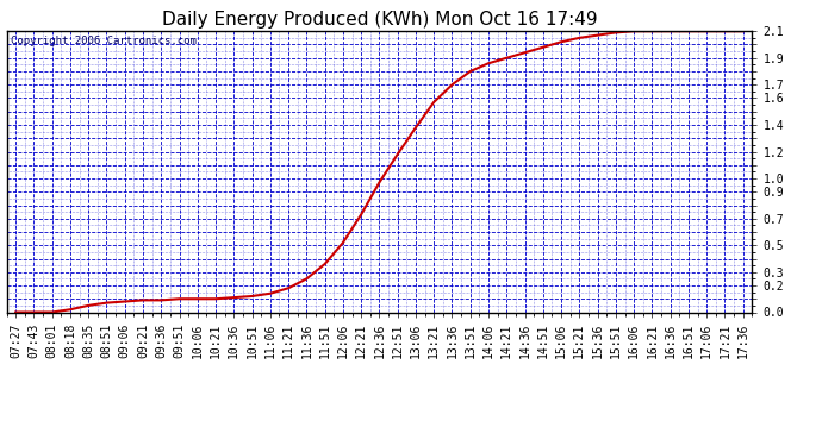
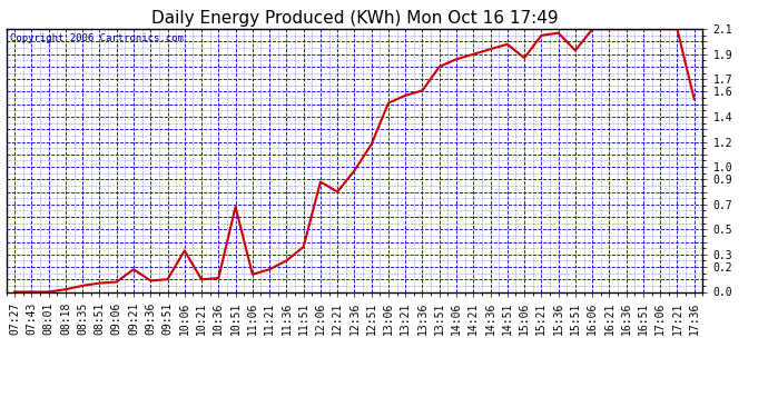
09:21: 0.09 -> 0.18
10:06: 0.10 -> 0.33
10:51: 0.12 -> 0.68
12:06: 0.52 -> 0.88
12:21: 0.73 -> 0.80
13:06: 1.38 -> 1.51
13:36: 1.70 -> 1.61
15:06: 2.02 -> 1.87
15:51: 2.09 -> 1.93
17:36: 2.10 -> 1.54
